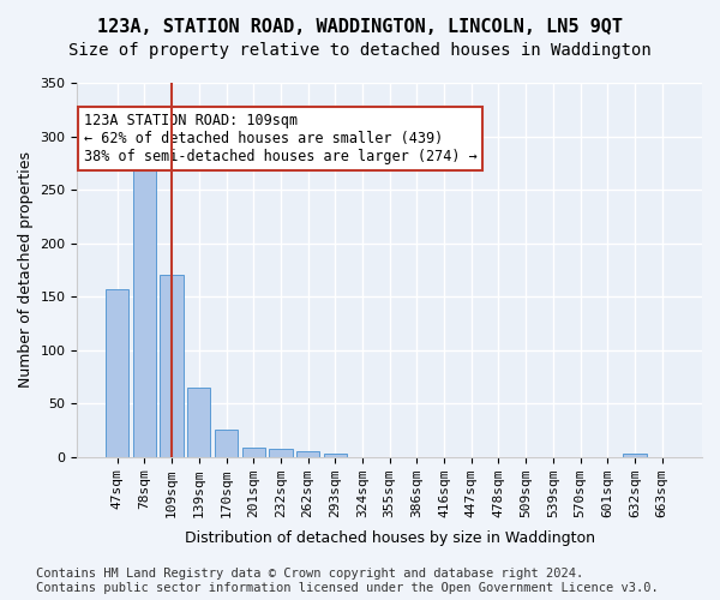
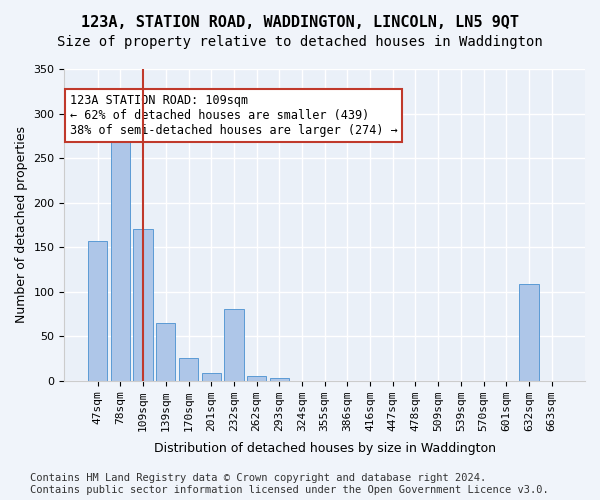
232sqm: 7 -> 80
632sqm: 3 -> 108
